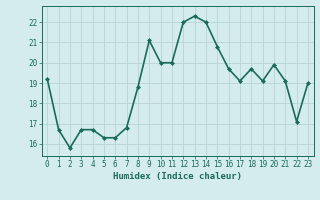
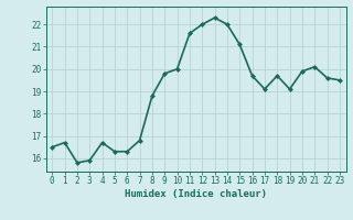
0: 19.2 -> 16.5
3: 16.7 -> 15.9
9: 21.1 -> 19.8
11: 20.0 -> 21.6
15: 20.8 -> 21.1
21: 19.1 -> 20.1
22: 17.1 -> 19.6
23: 19.0 -> 19.5
